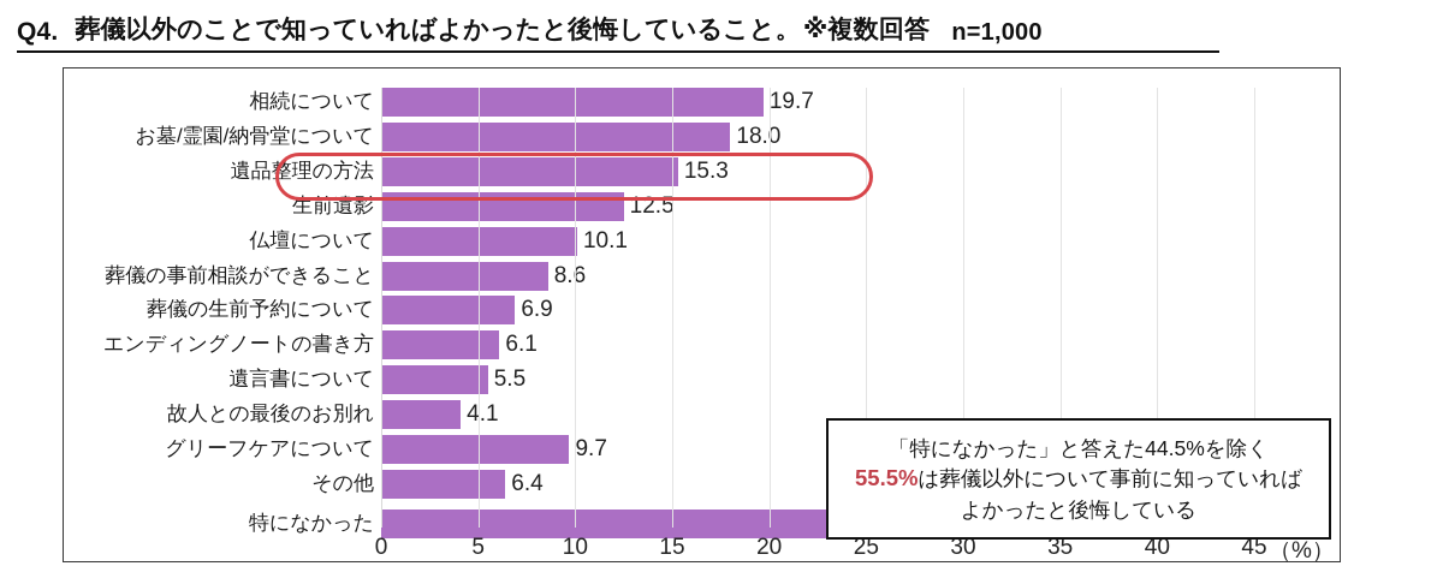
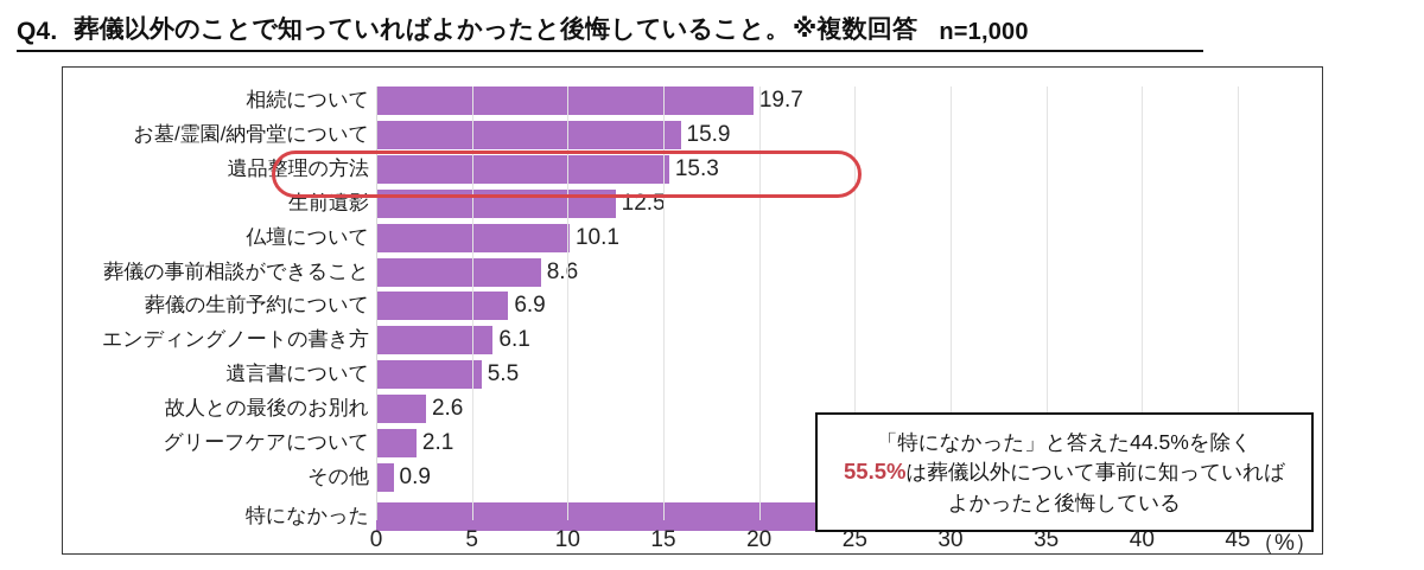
お墓/霊園/納骨堂について: 18.0 -> 15.9
故人との最後のお別れ: 4.1 -> 2.6
グリーフケアについて: 9.7 -> 2.1
その他: 6.4 -> 0.9
